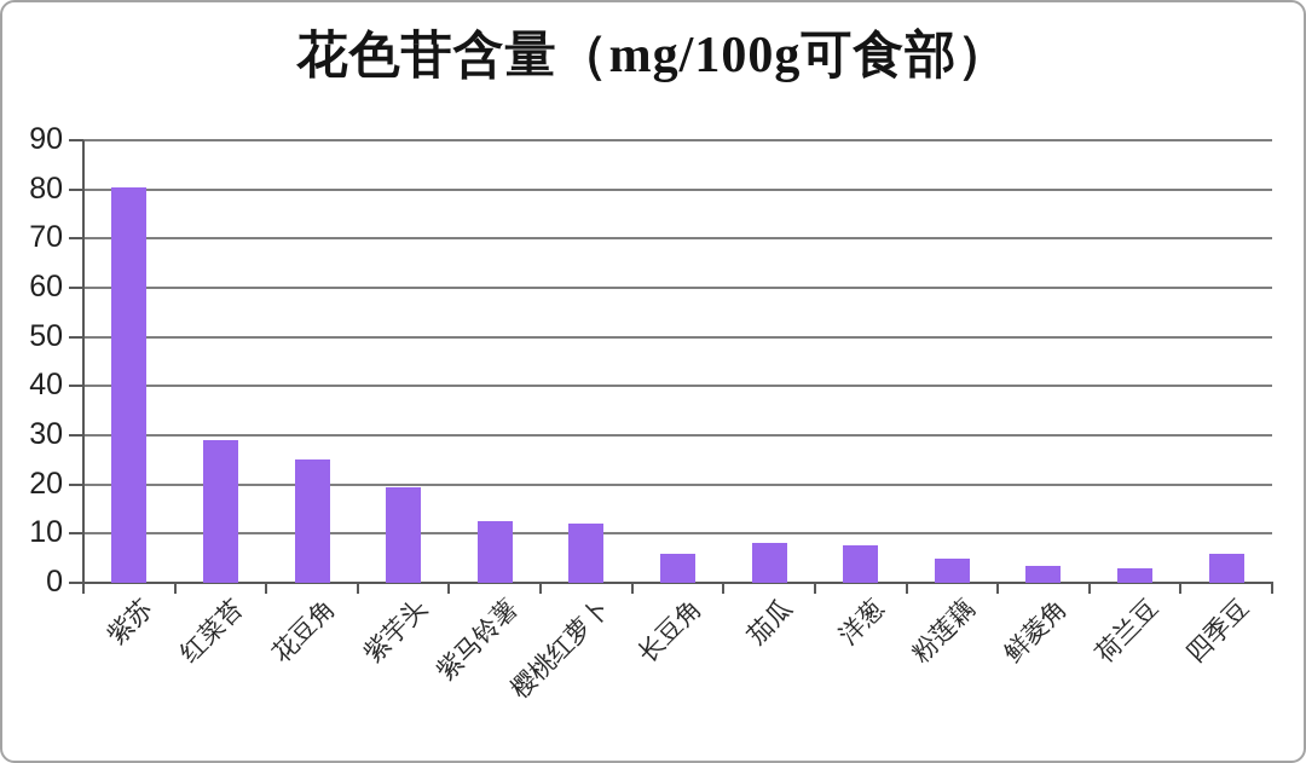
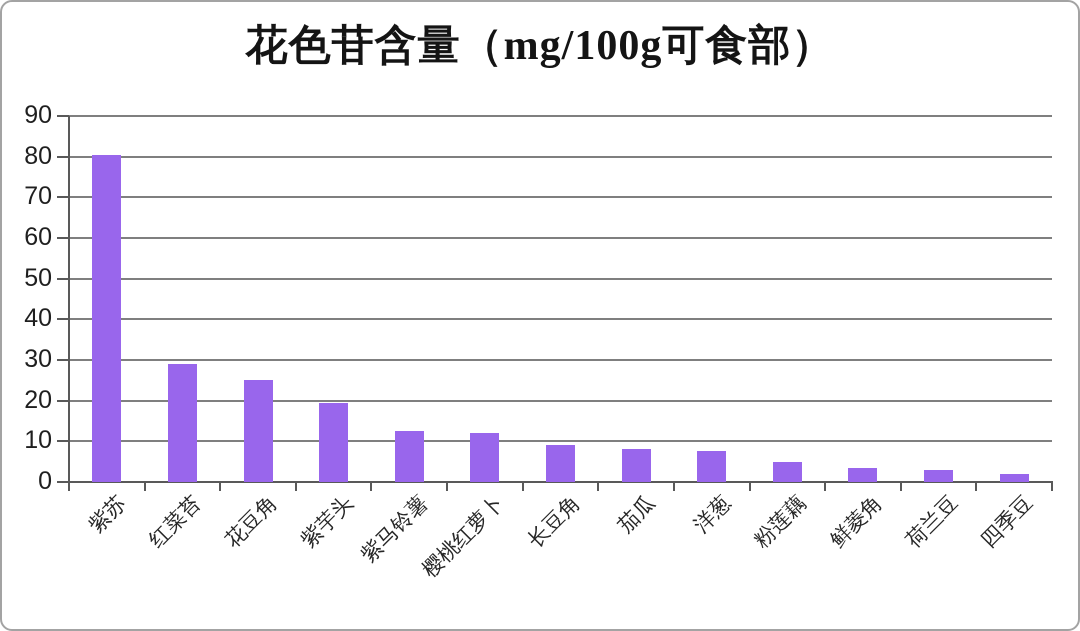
长豆角: 6 -> 9
四季豆: 6 -> 2
